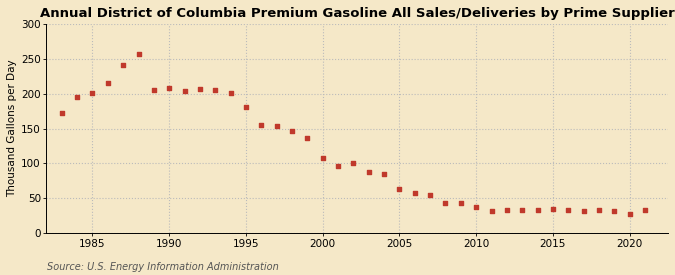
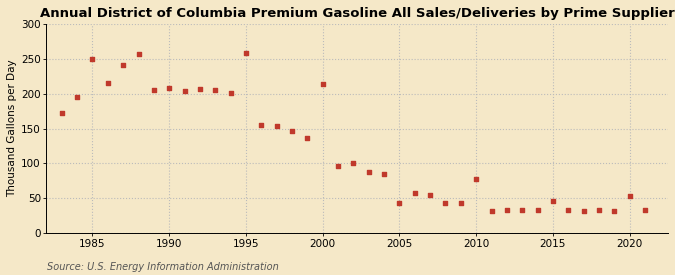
1985: 201 -> 250
1995: 181 -> 258
2000: 108 -> 214
2005: 64 -> 44
2010: 38 -> 78
2015: 35 -> 46
2020: 27 -> 54
